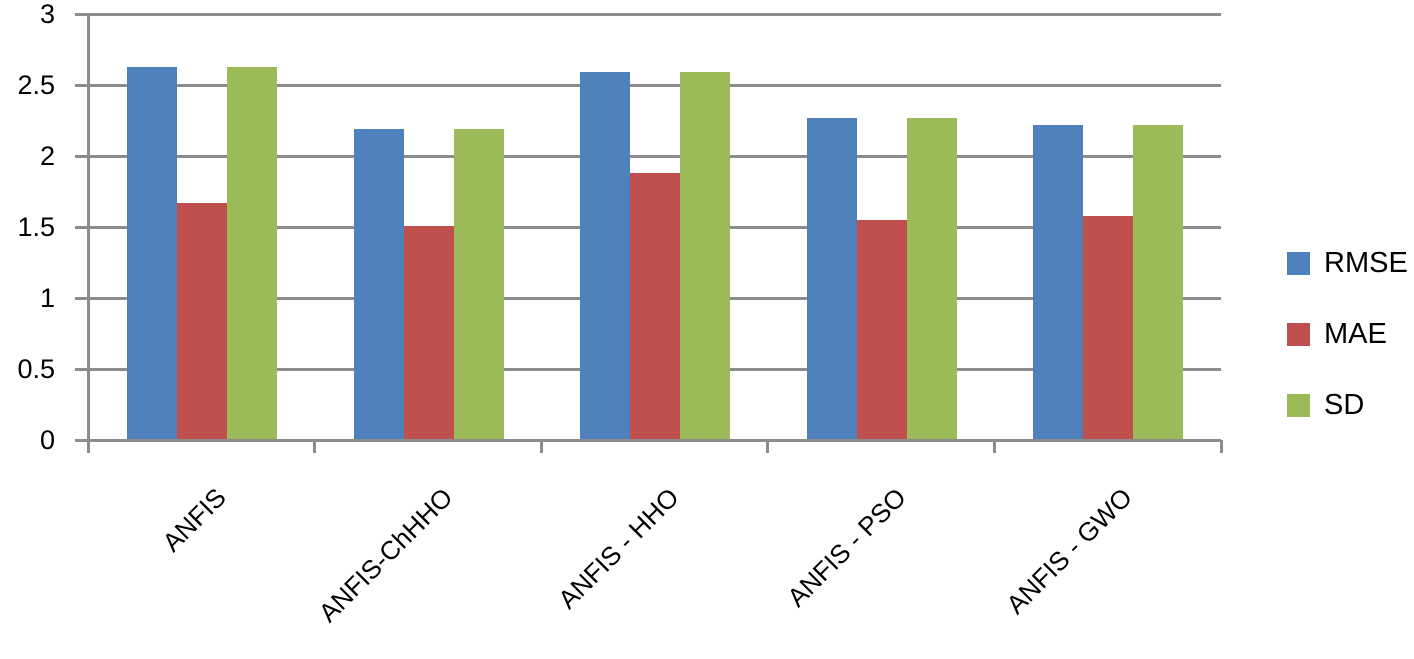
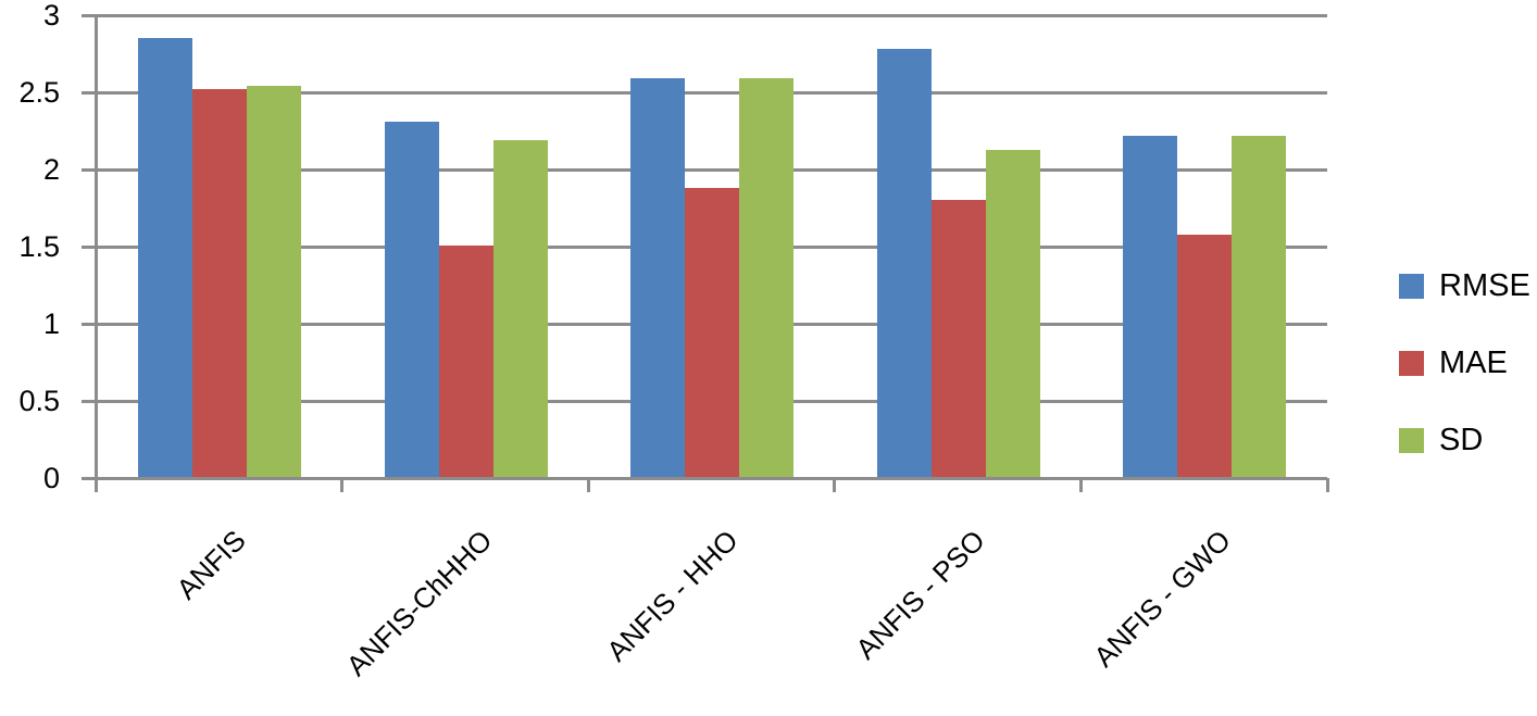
RMSE/ANFIS: 2.63 -> 2.85
MAE/ANFIS: 1.67 -> 2.52
SD/ANFIS: 2.63 -> 2.54
RMSE/ANFIS-ChHHO: 2.19 -> 2.31
RMSE/ANFIS - PSO: 2.27 -> 2.78
MAE/ANFIS - PSO: 1.55 -> 1.80
SD/ANFIS - PSO: 2.27 -> 2.13
